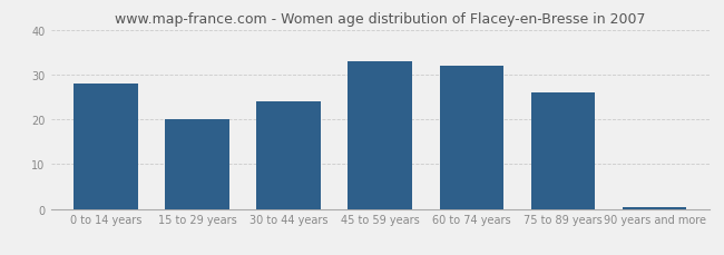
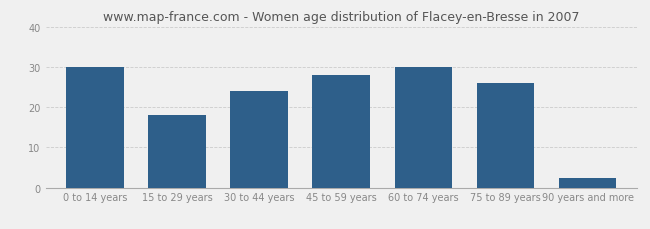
0 to 14 years: 28.0 -> 30.0
15 to 29 years: 20.0 -> 18.0
45 to 59 years: 33.0 -> 28.0
60 to 74 years: 32.0 -> 30.0
90 years and more: 0.5 -> 2.5
